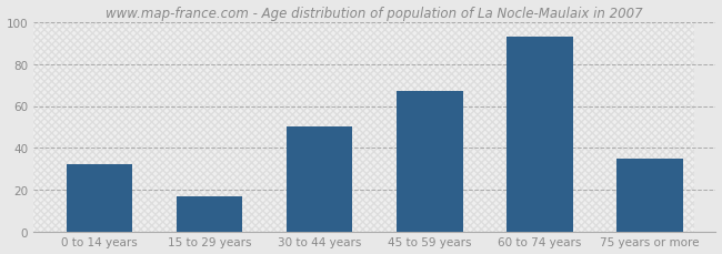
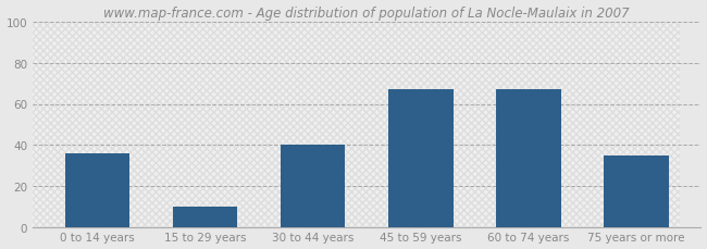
0 to 14 years: 32 -> 36
15 to 29 years: 17 -> 10
30 to 44 years: 50 -> 40
60 to 74 years: 93 -> 67
